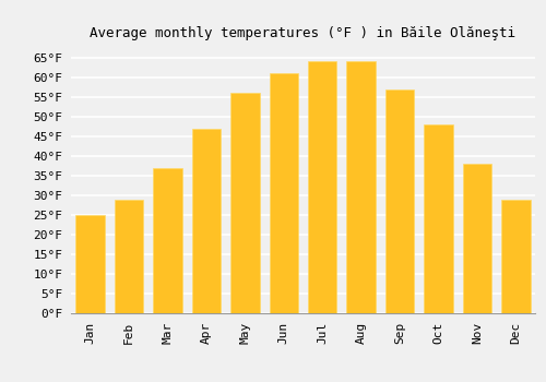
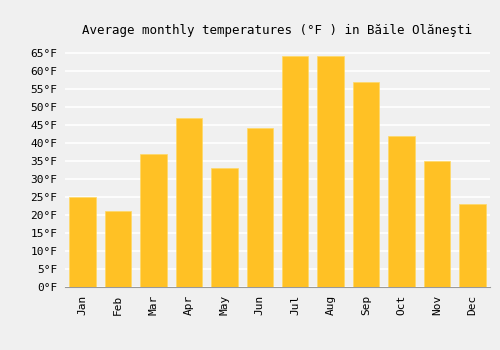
Feb: 29°F -> 21°F
May: 56°F -> 33°F
Jun: 61°F -> 44°F
Oct: 48°F -> 42°F
Nov: 38°F -> 35°F
Dec: 29°F -> 23°F
